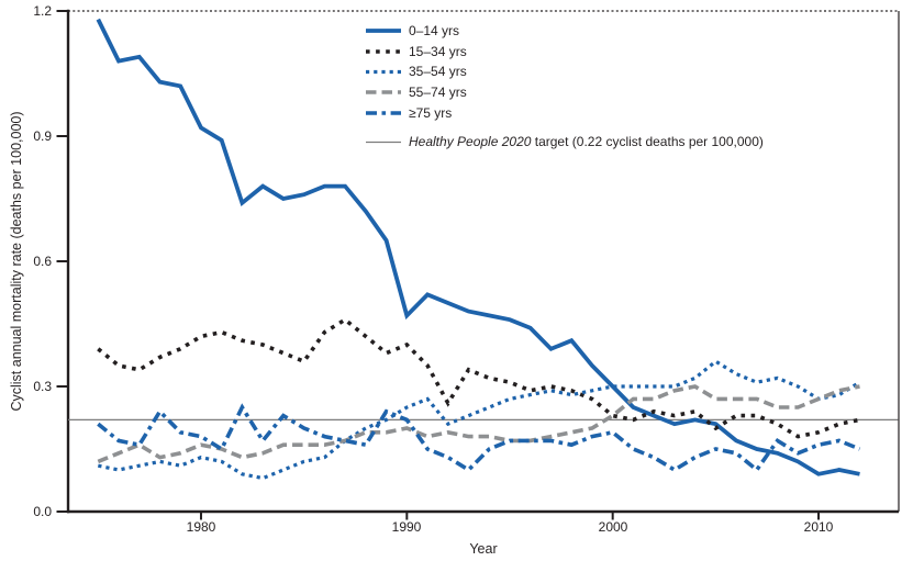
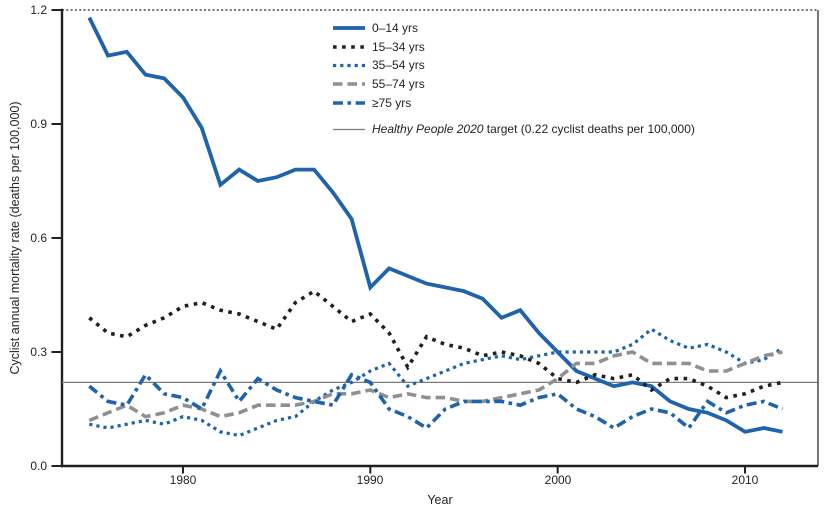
0–14 yrs/1980: 0.92 -> 0.97
